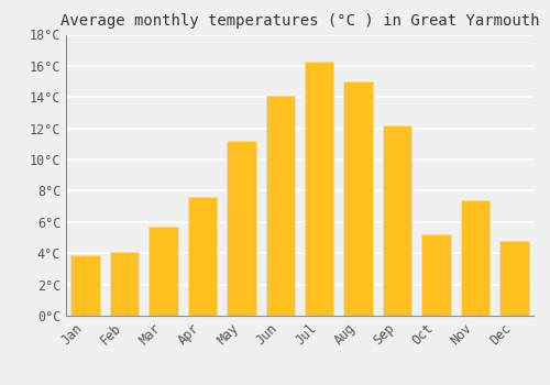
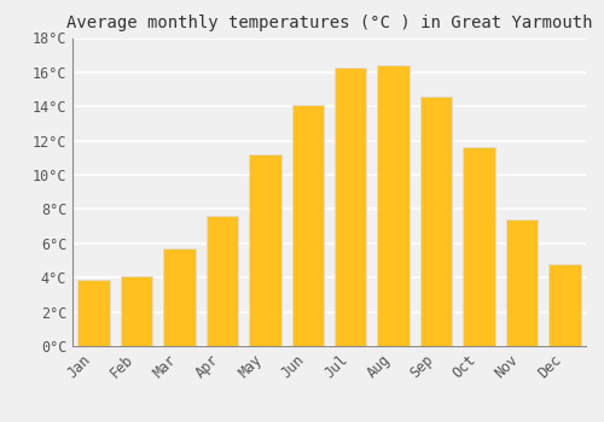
Aug: 15.0°C -> 16.4°C
Sep: 12.2°C -> 14.6°C
Oct: 5.2°C -> 11.6°C
